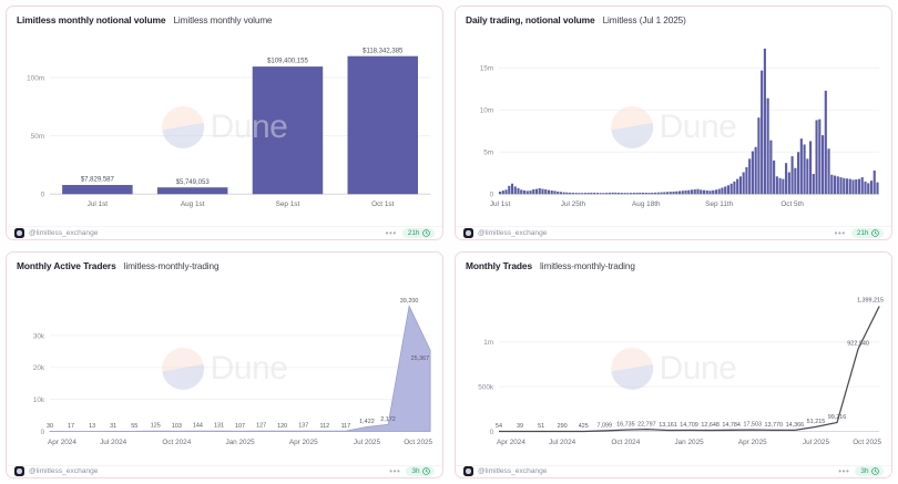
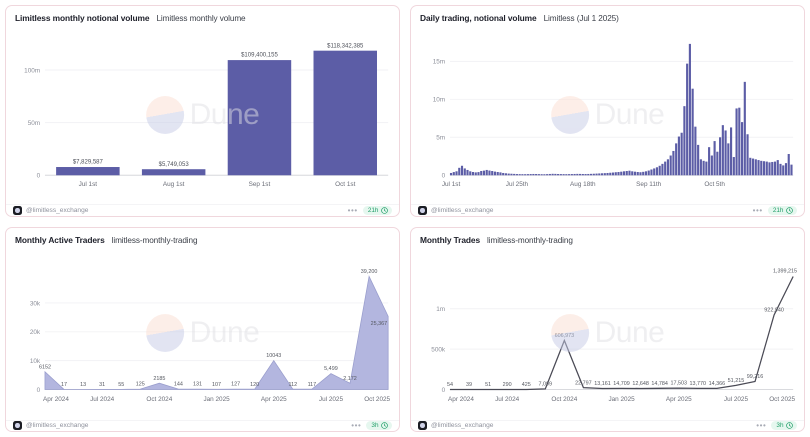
Monthly Active Traders/Apr 2024: 30 -> 6152
Monthly Active Traders/Oct 2024: 103 -> 2185
Monthly Active Traders/Apr 2025: 137 -> 10043
Monthly Active Traders/Jul 2025: 1,422 -> 5,499
Monthly Trades/Oct 2024: 16,735 -> 606,973
